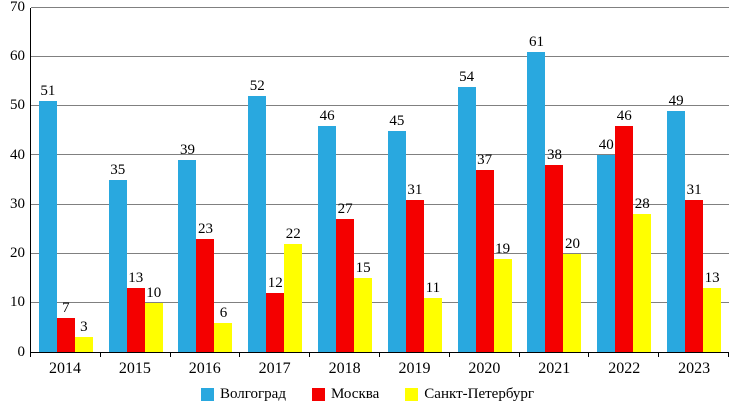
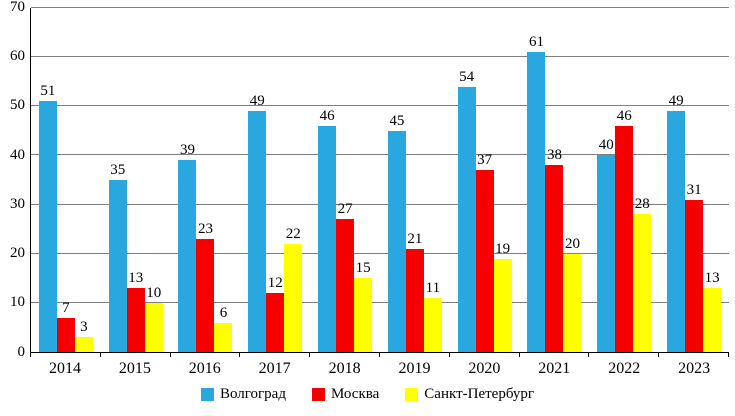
Волгоград/2017: 52 -> 49
Москва/2019: 31 -> 21
